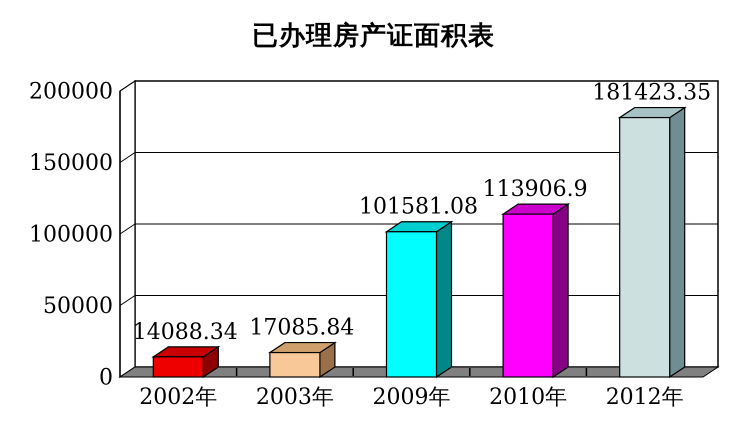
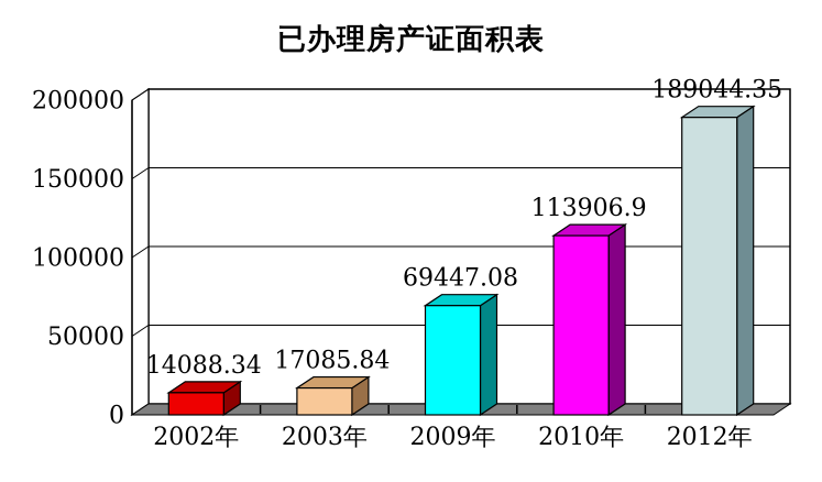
2009年: 101581.08 -> 69447.08
2012年: 181423.35 -> 189044.35
